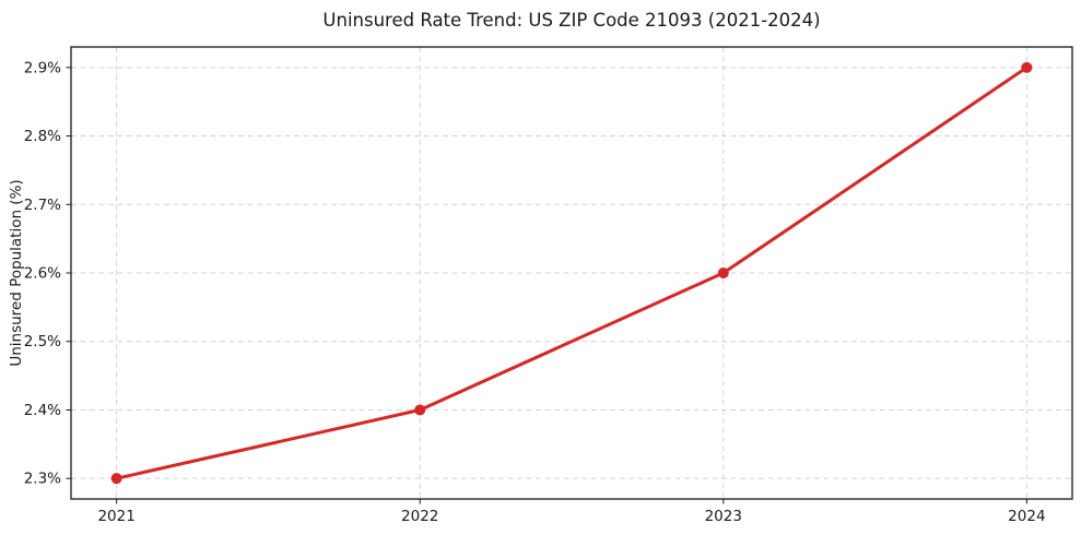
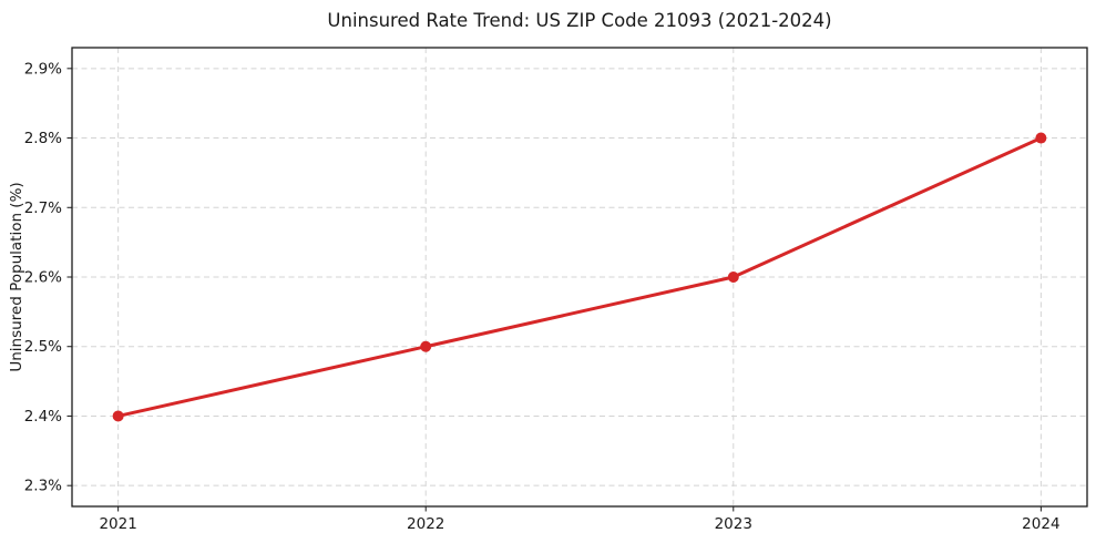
2021: 2.3% -> 2.4%
2022: 2.4% -> 2.5%
2024: 2.9% -> 2.8%
